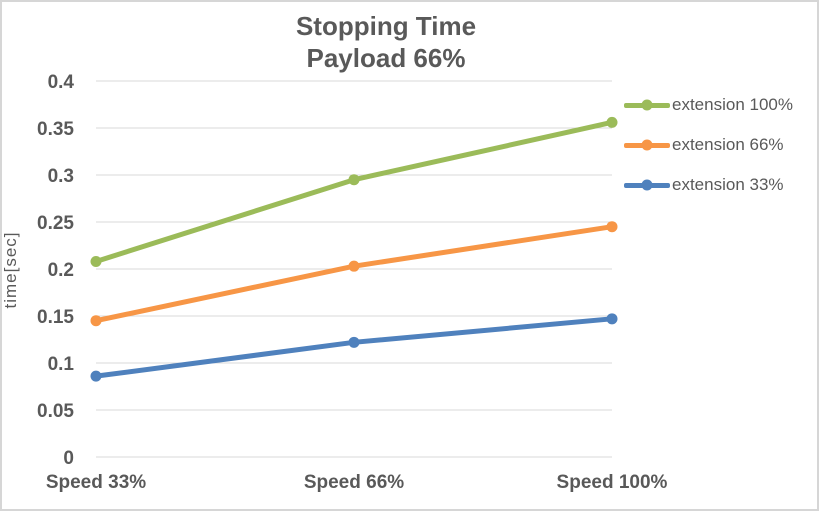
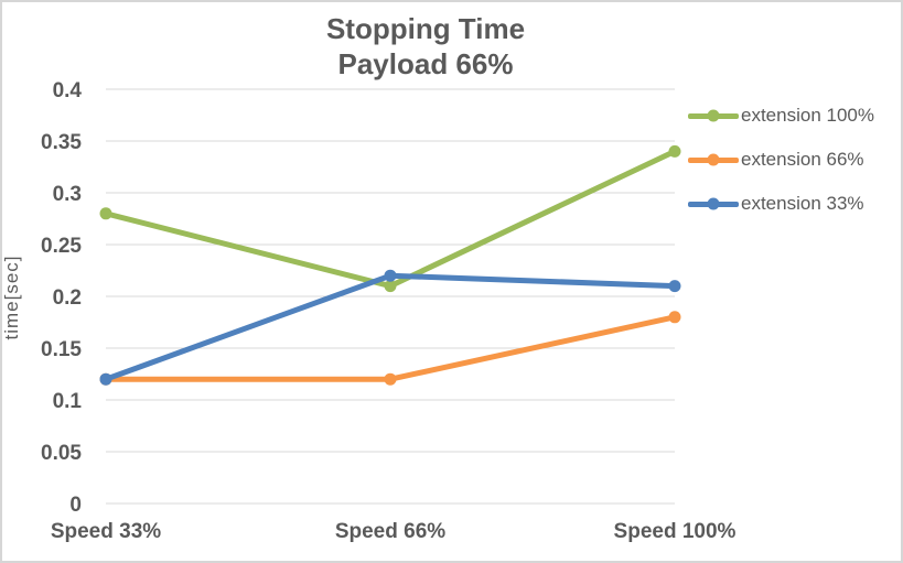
extension 100%/Speed 33%: 0.21 -> 0.28
extension 66%/Speed 33%: 0.14 -> 0.12
extension 33%/Speed 33%: 0.09 -> 0.12
extension 100%/Speed 66%: 0.29 -> 0.21
extension 66%/Speed 66%: 0.20 -> 0.12
extension 33%/Speed 66%: 0.12 -> 0.22
extension 100%/Speed 100%: 0.36 -> 0.34
extension 66%/Speed 100%: 0.24 -> 0.18
extension 33%/Speed 100%: 0.15 -> 0.21
